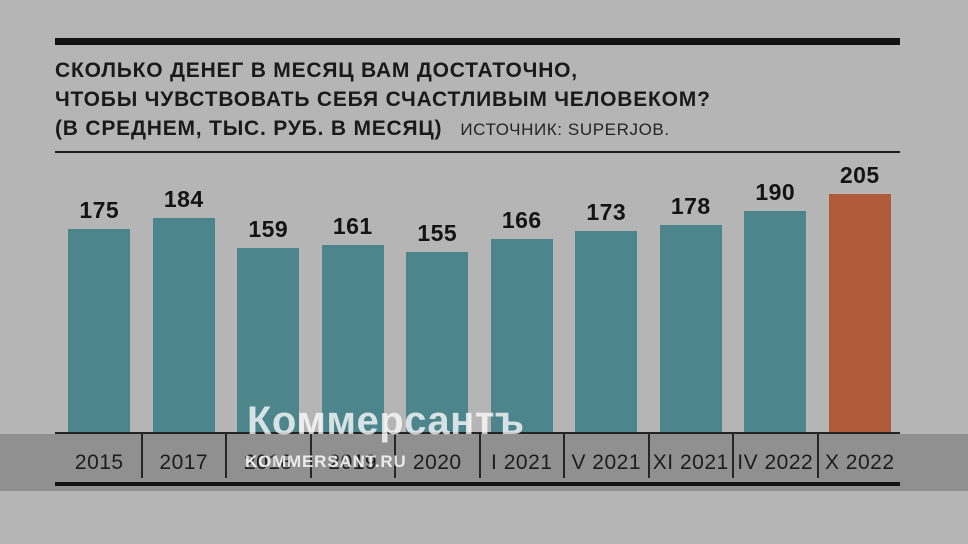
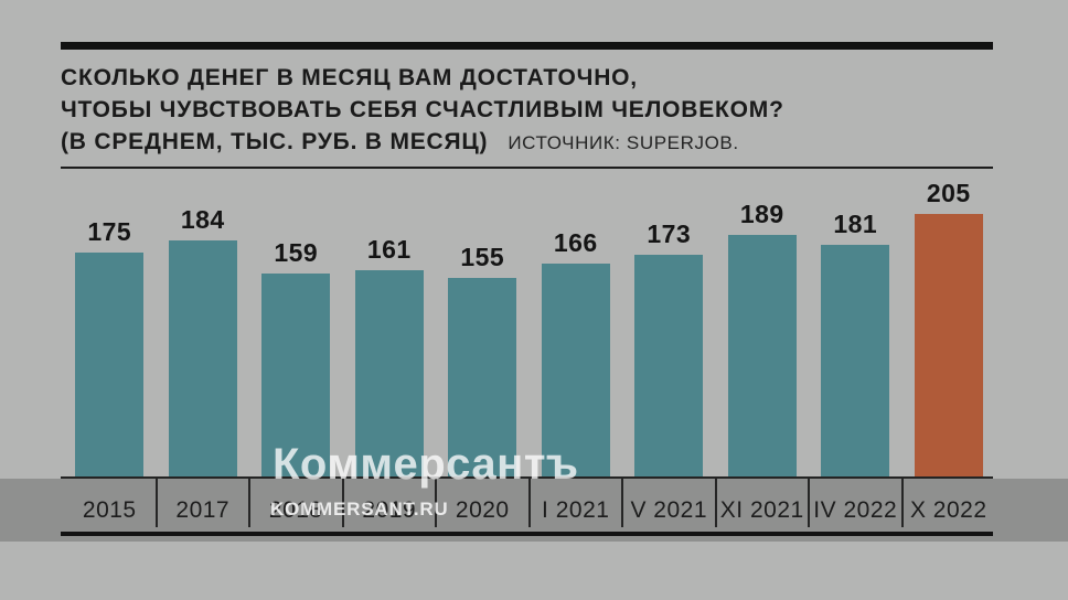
XI 2021: 178 -> 189
IV 2022: 190 -> 181
